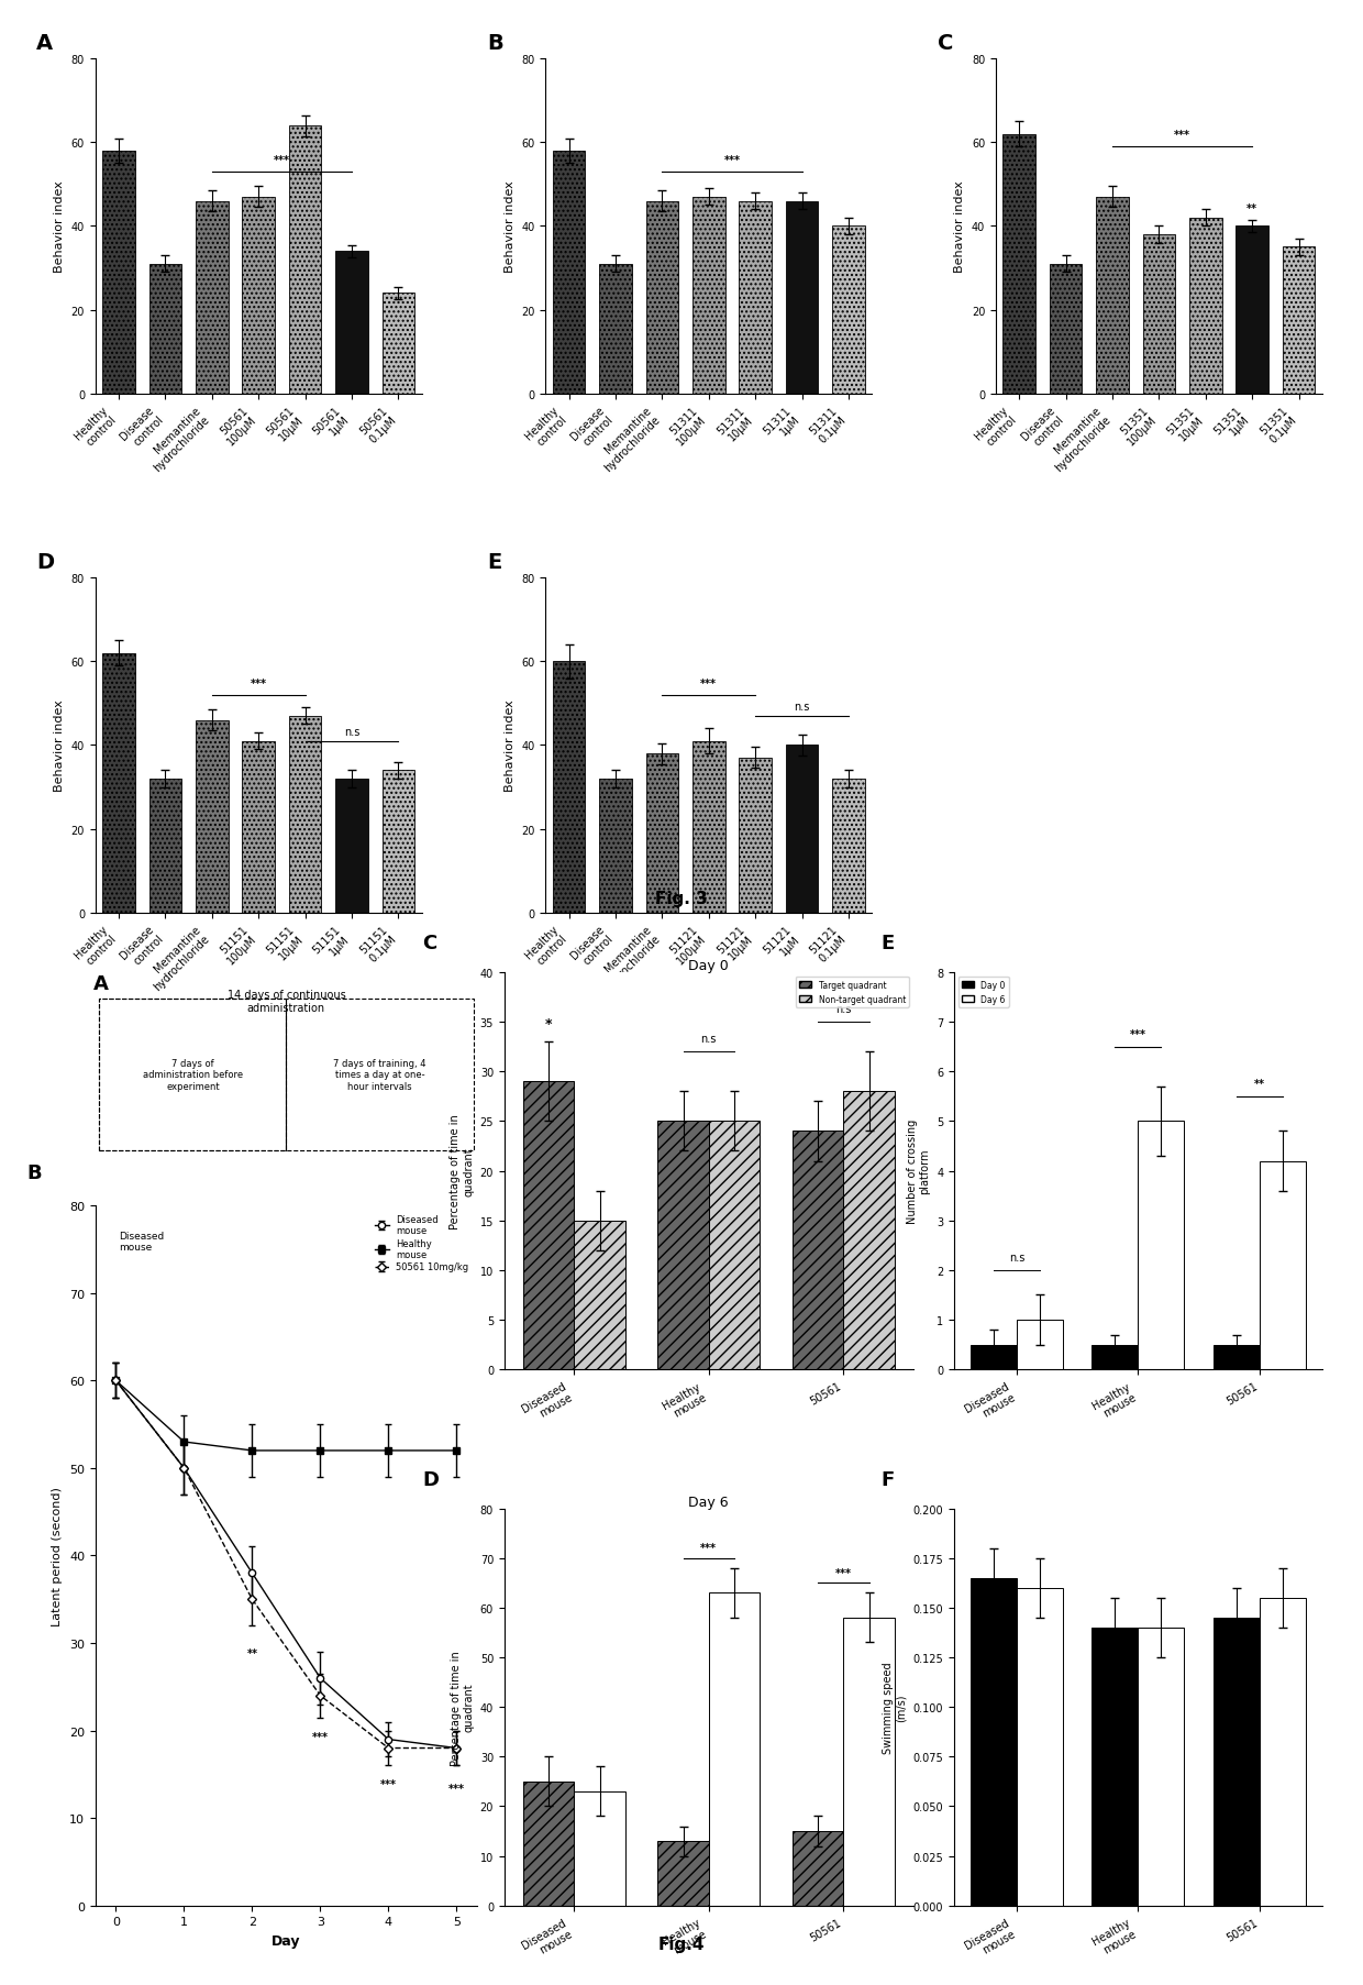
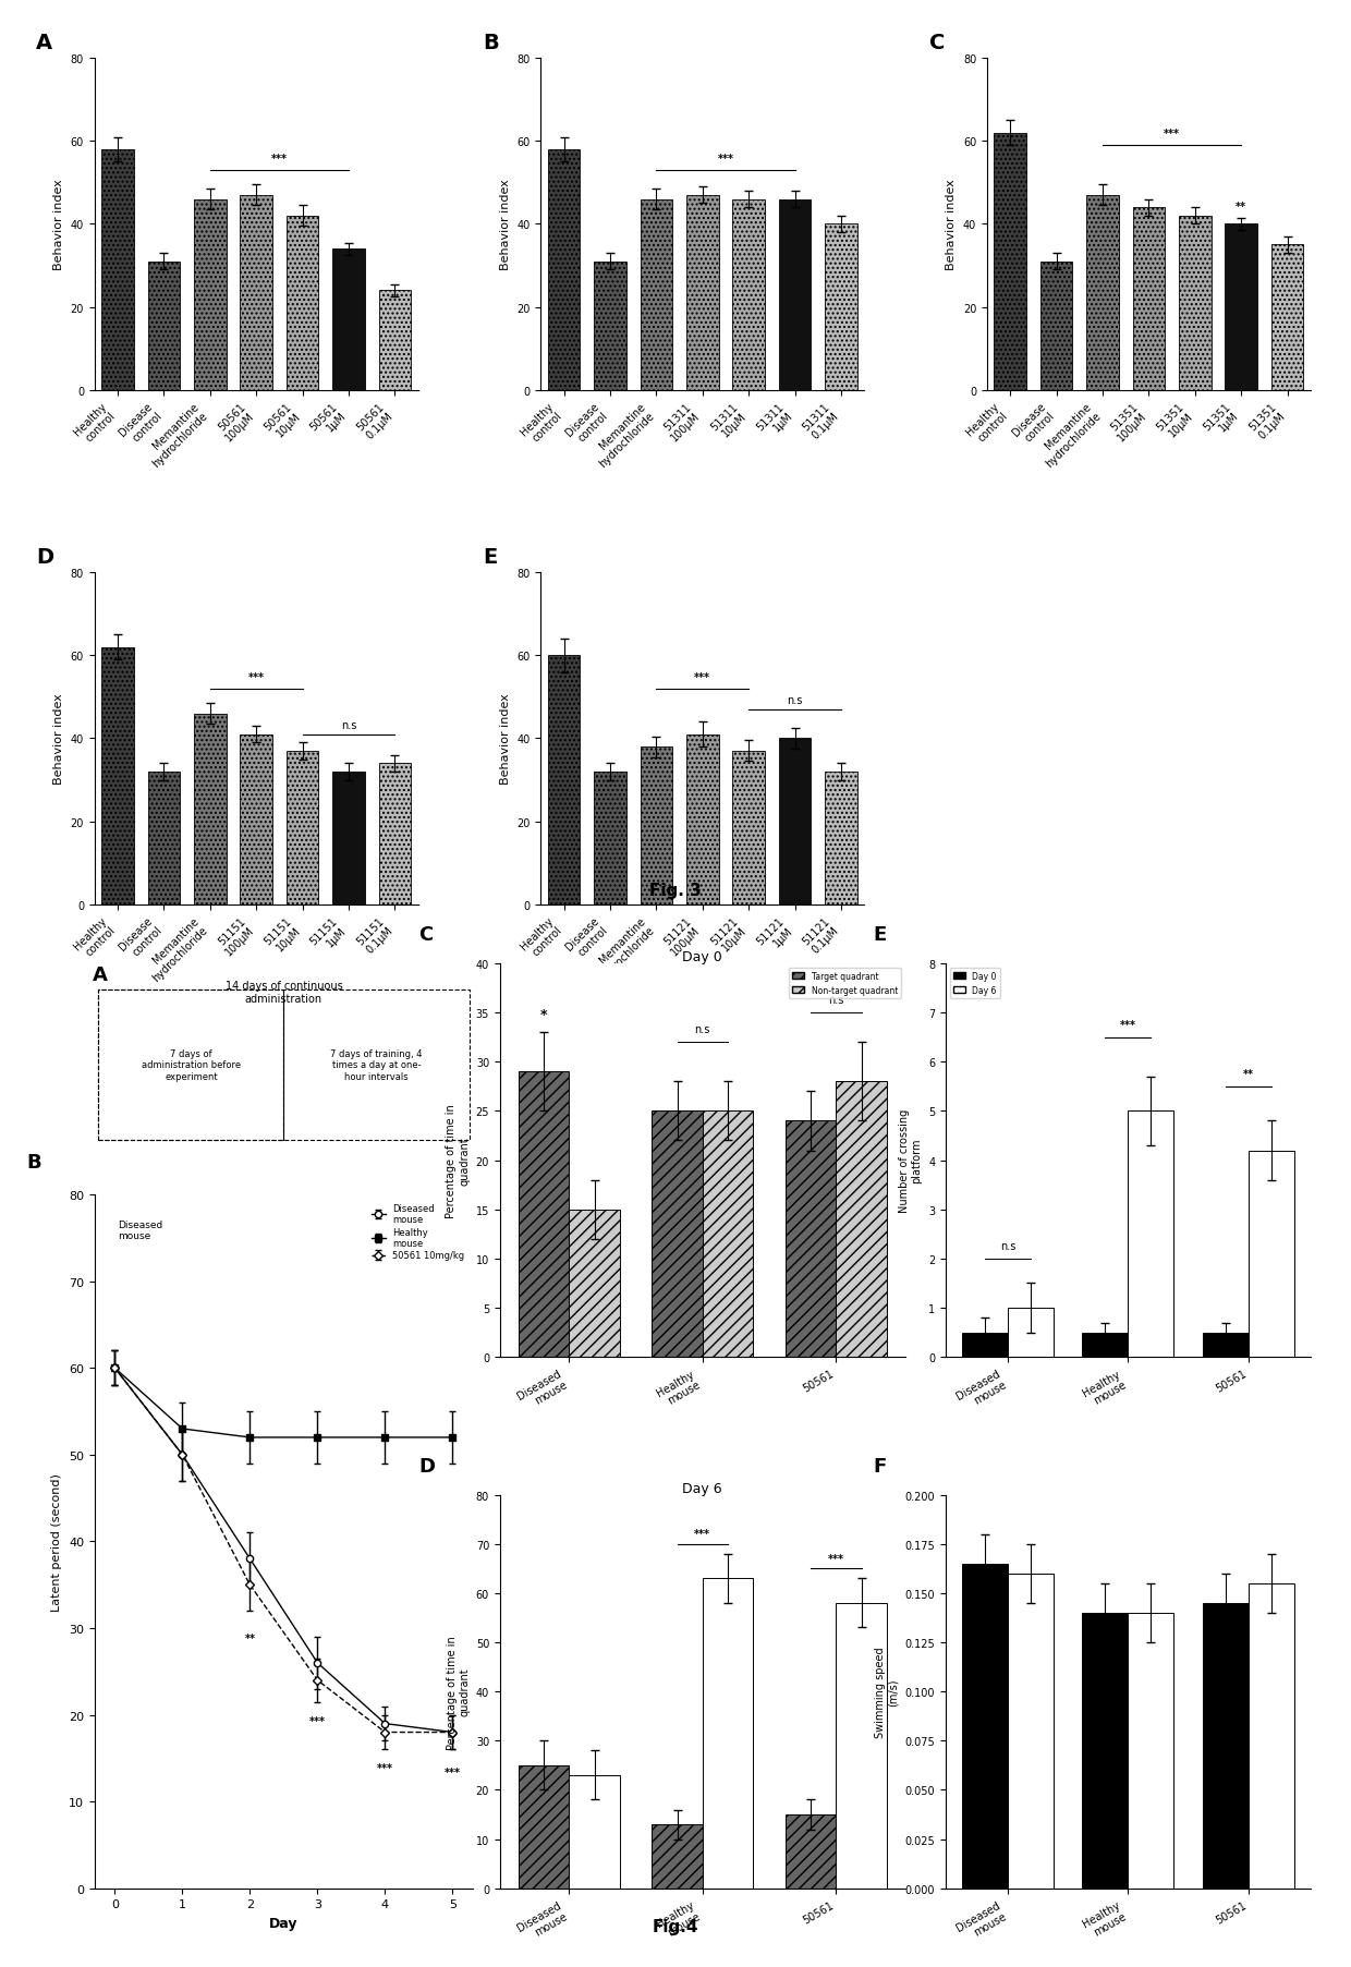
50561 10μM: 64 -> 42
51351 100μM: 38 -> 44
51151 10μM: 47 -> 37
